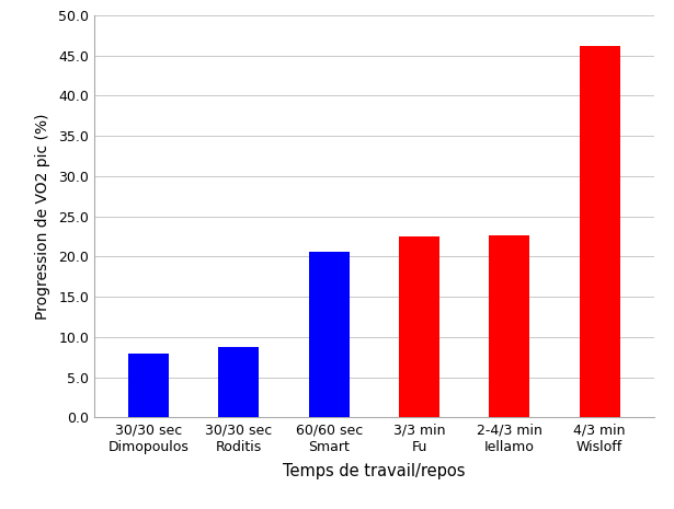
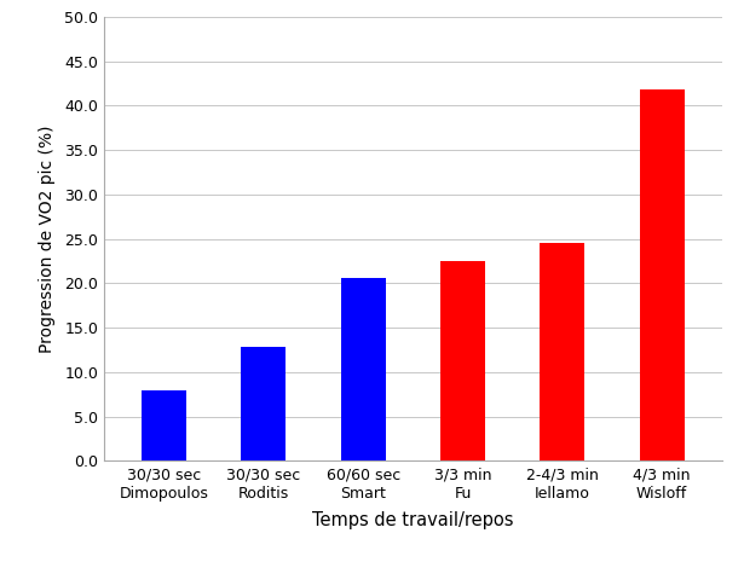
30/30 sec Roditis: 8.7 -> 12.8
2-4/3 min Iellamo: 22.7 -> 24.6
4/3 min Wisloff: 46.2 -> 41.8
